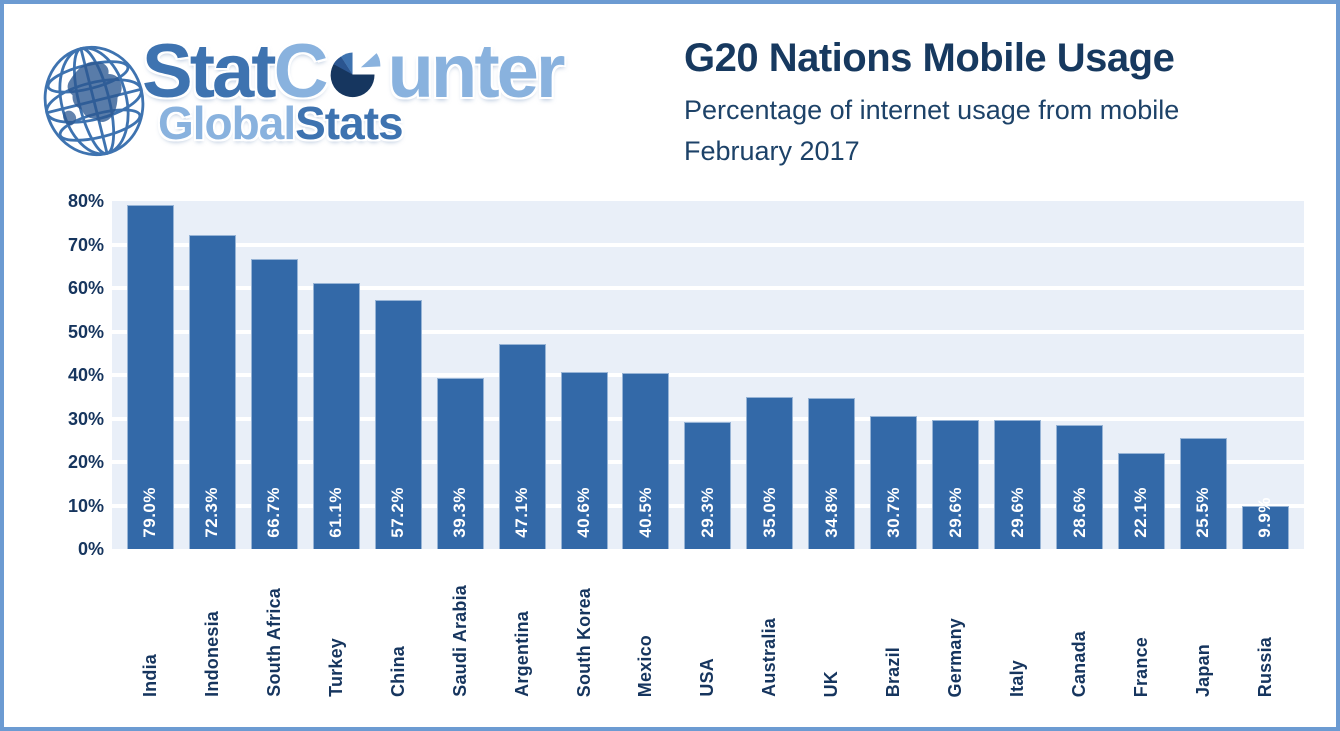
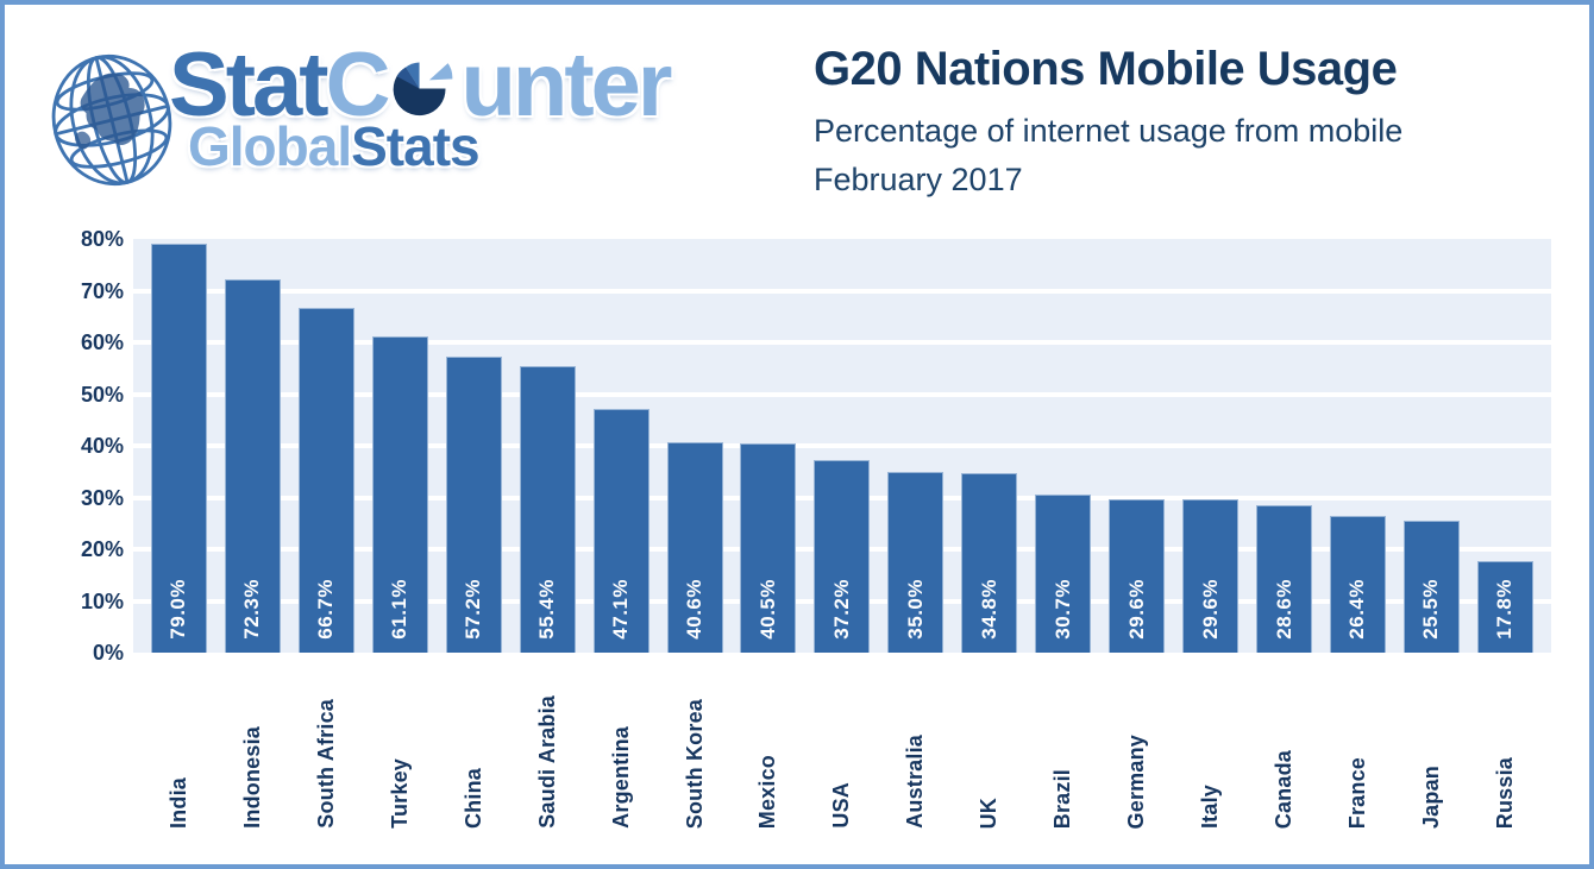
Saudi Arabia: 39.3% -> 55.4%
USA: 29.3% -> 37.2%
France: 22.1% -> 26.4%
Russia: 9.9% -> 17.8%
